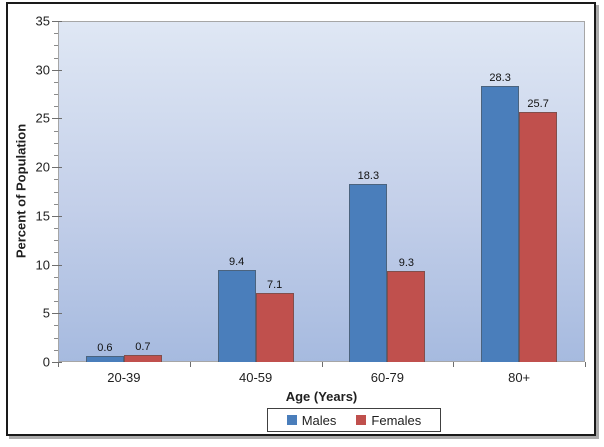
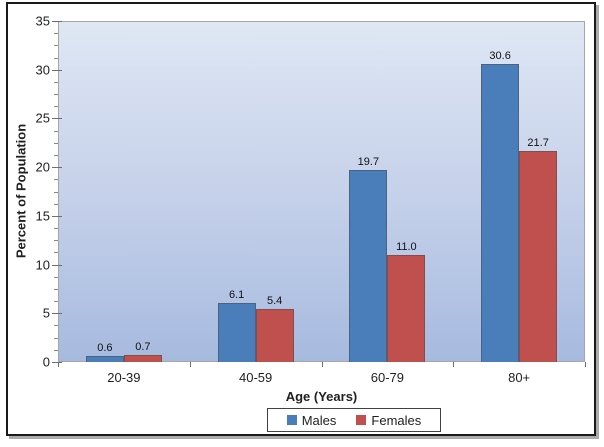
Males/40-59: 9.4 -> 6.1
Females/40-59: 7.1 -> 5.4
Males/60-79: 18.3 -> 19.7
Females/60-79: 9.3 -> 11.0
Males/80+: 28.3 -> 30.6
Females/80+: 25.7 -> 21.7
